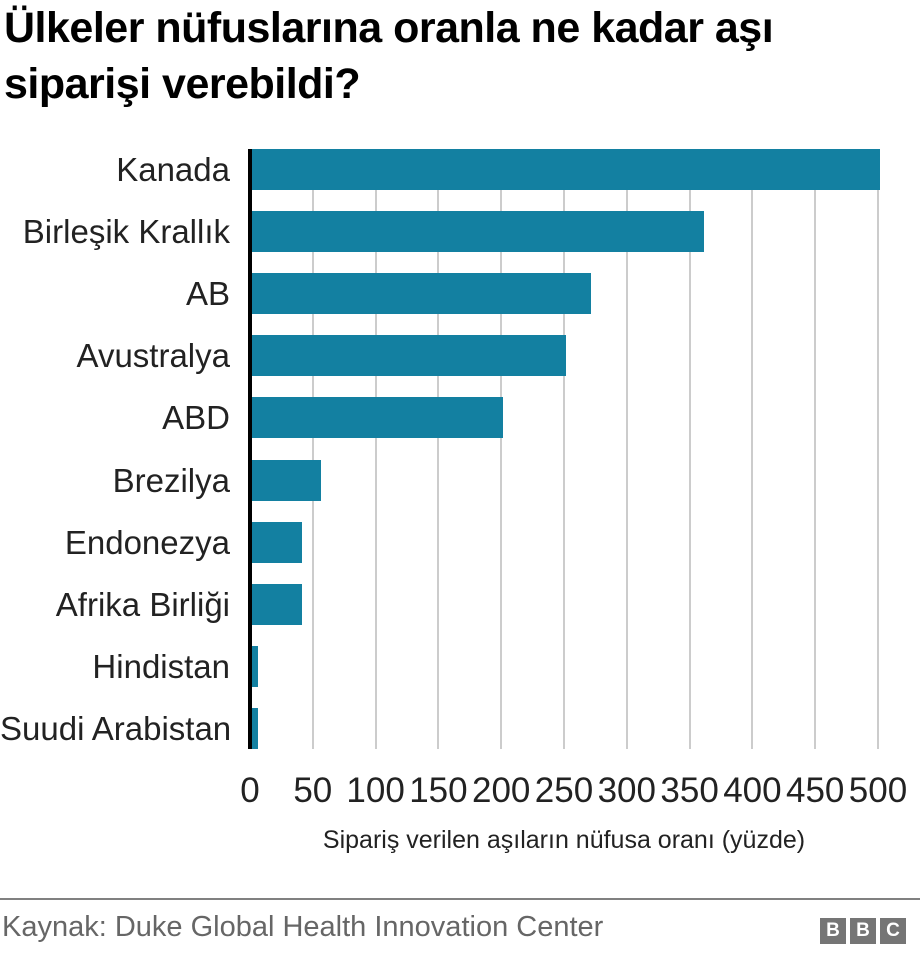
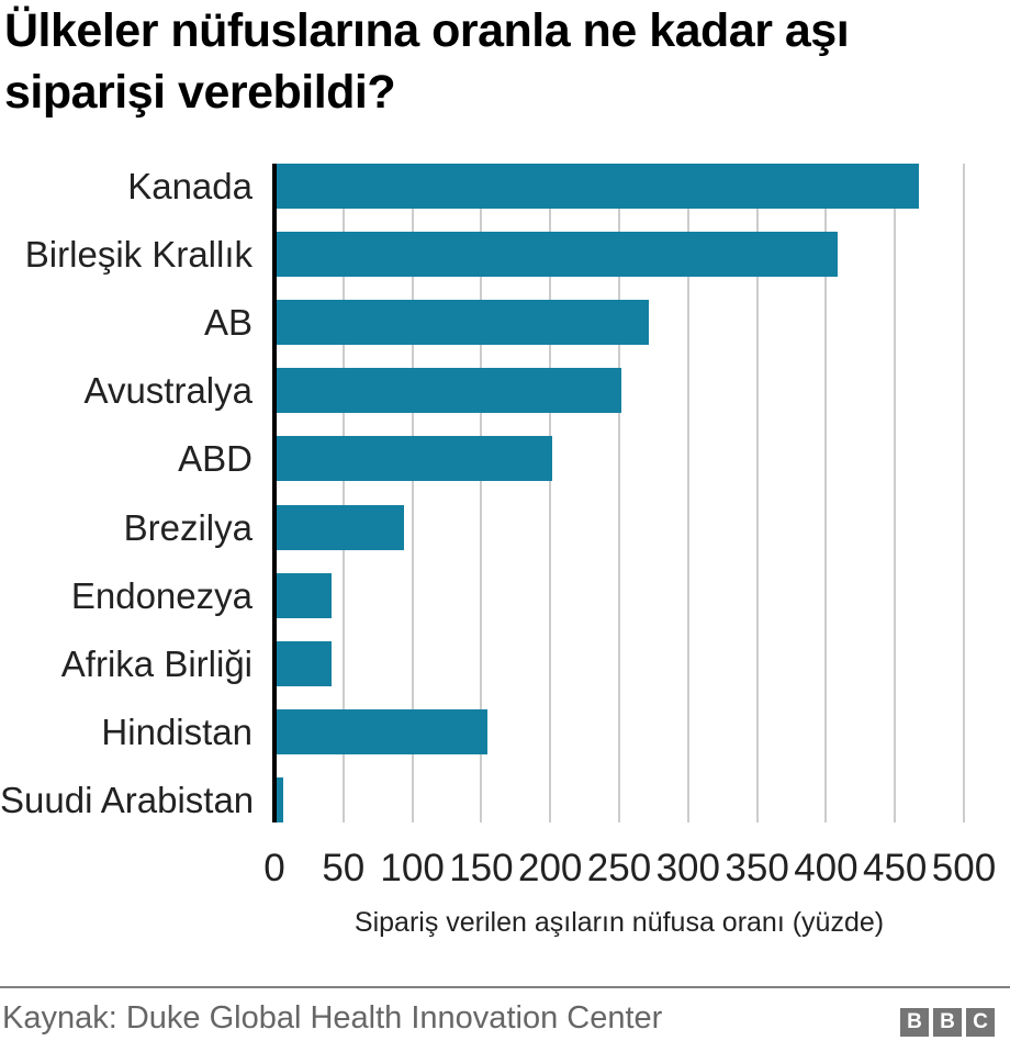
Kanada: 500 -> 466
Birleşik Krallık: 360 -> 407
Brezilya: 55 -> 92
Hindistan: 5 -> 153
